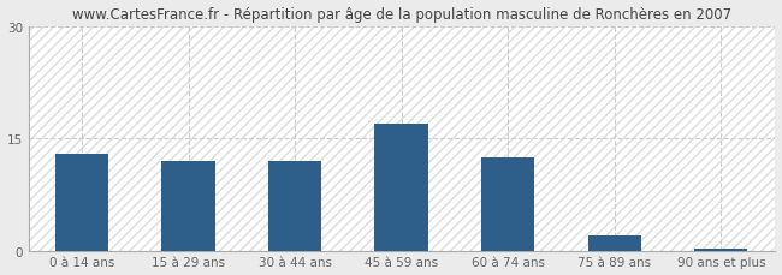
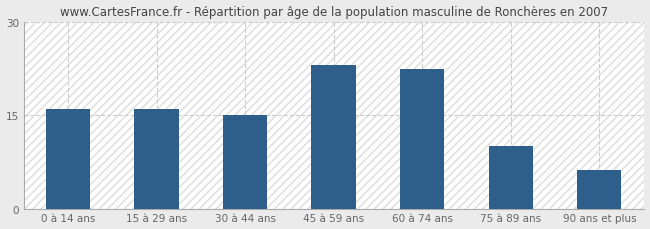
0 à 14 ans: 13.0 -> 16.0
15 à 29 ans: 12.0 -> 16.0
30 à 44 ans: 12.0 -> 15.0
45 à 59 ans: 17.0 -> 23.0
60 à 74 ans: 12.5 -> 22.4
75 à 89 ans: 2.0 -> 10.0
90 ans et plus: 0.2 -> 6.2
